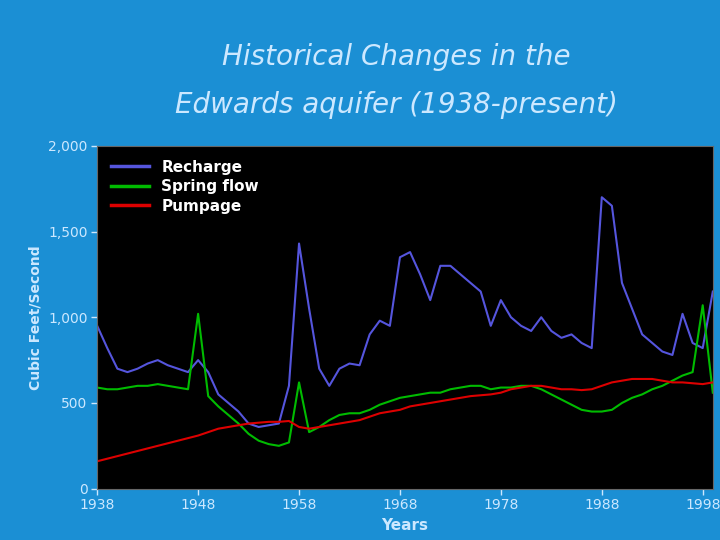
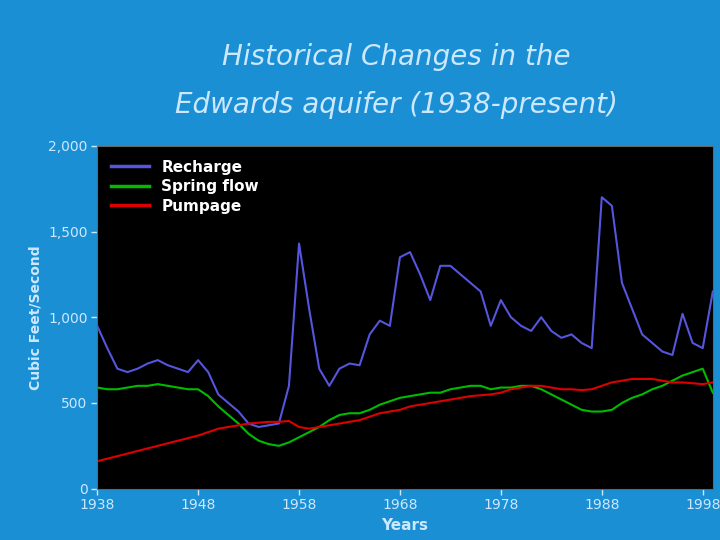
Spring flow/1948: 1,020 -> 580
Spring flow/1958: 620 -> 300
Spring flow/1998: 1,070 -> 700
